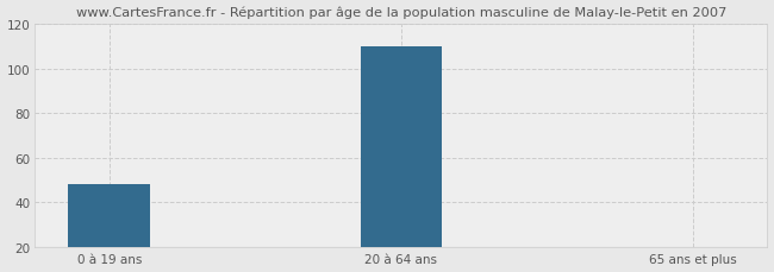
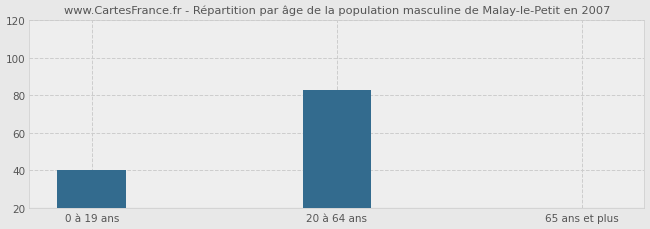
0 à 19 ans: 48 -> 40
20 à 64 ans: 110 -> 83
